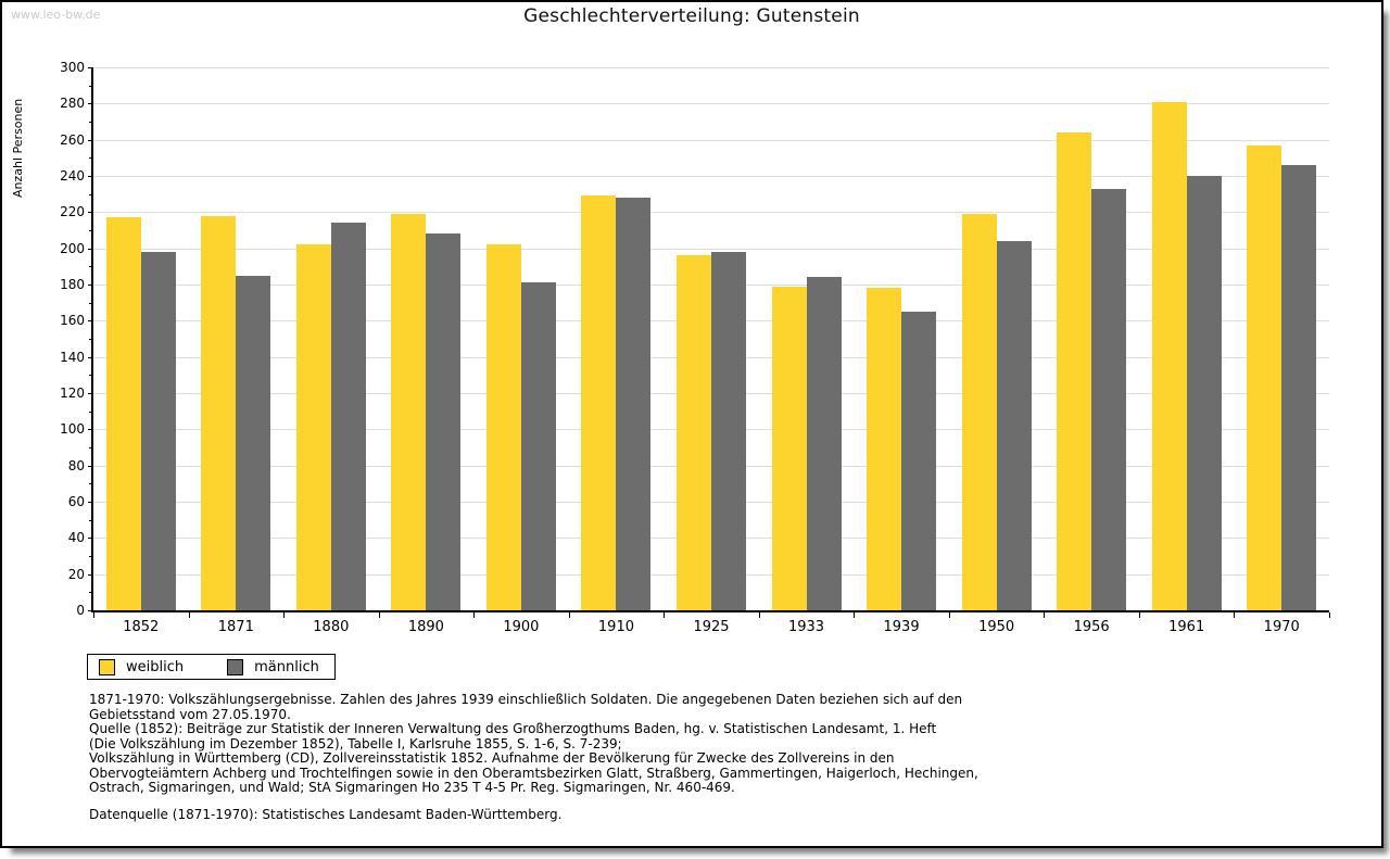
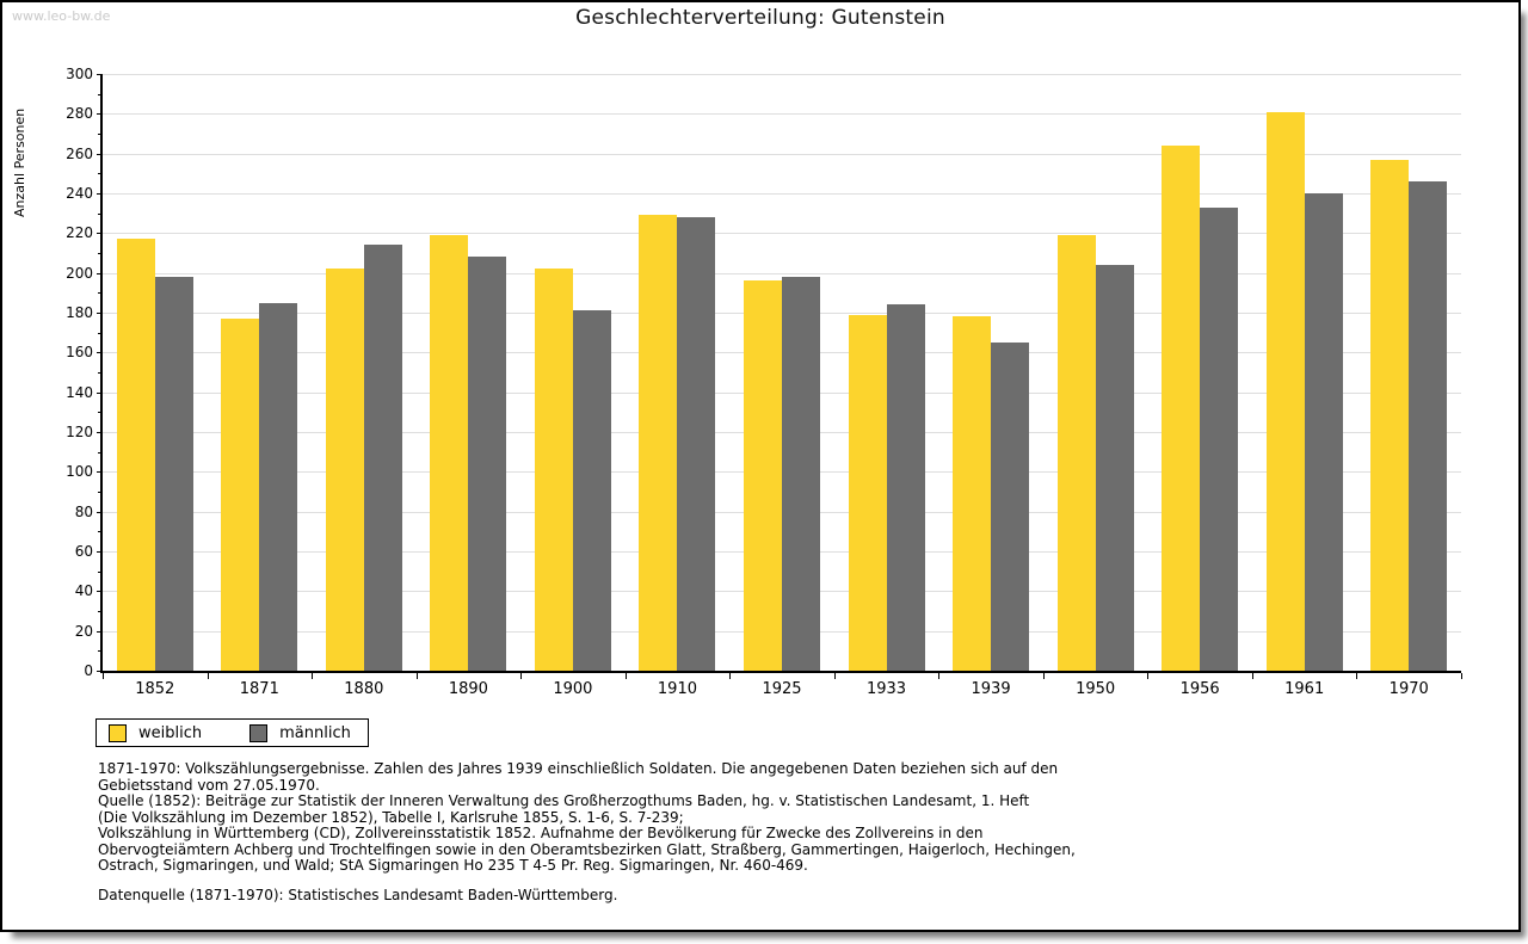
weiblich/1871: 218 -> 177
